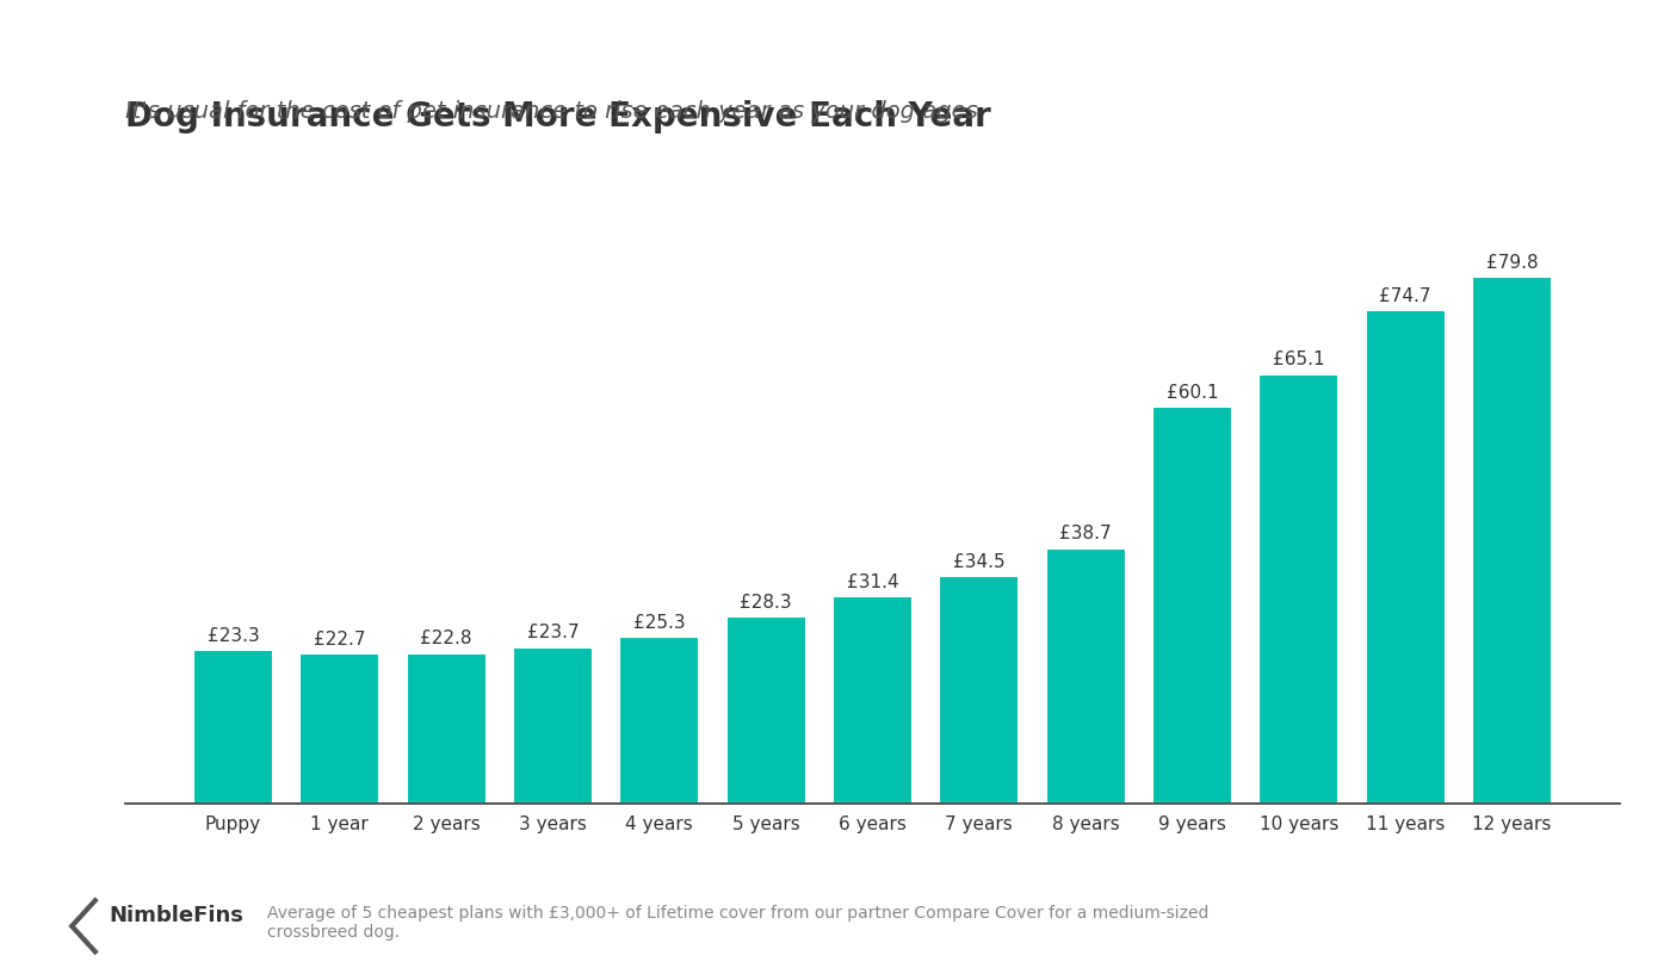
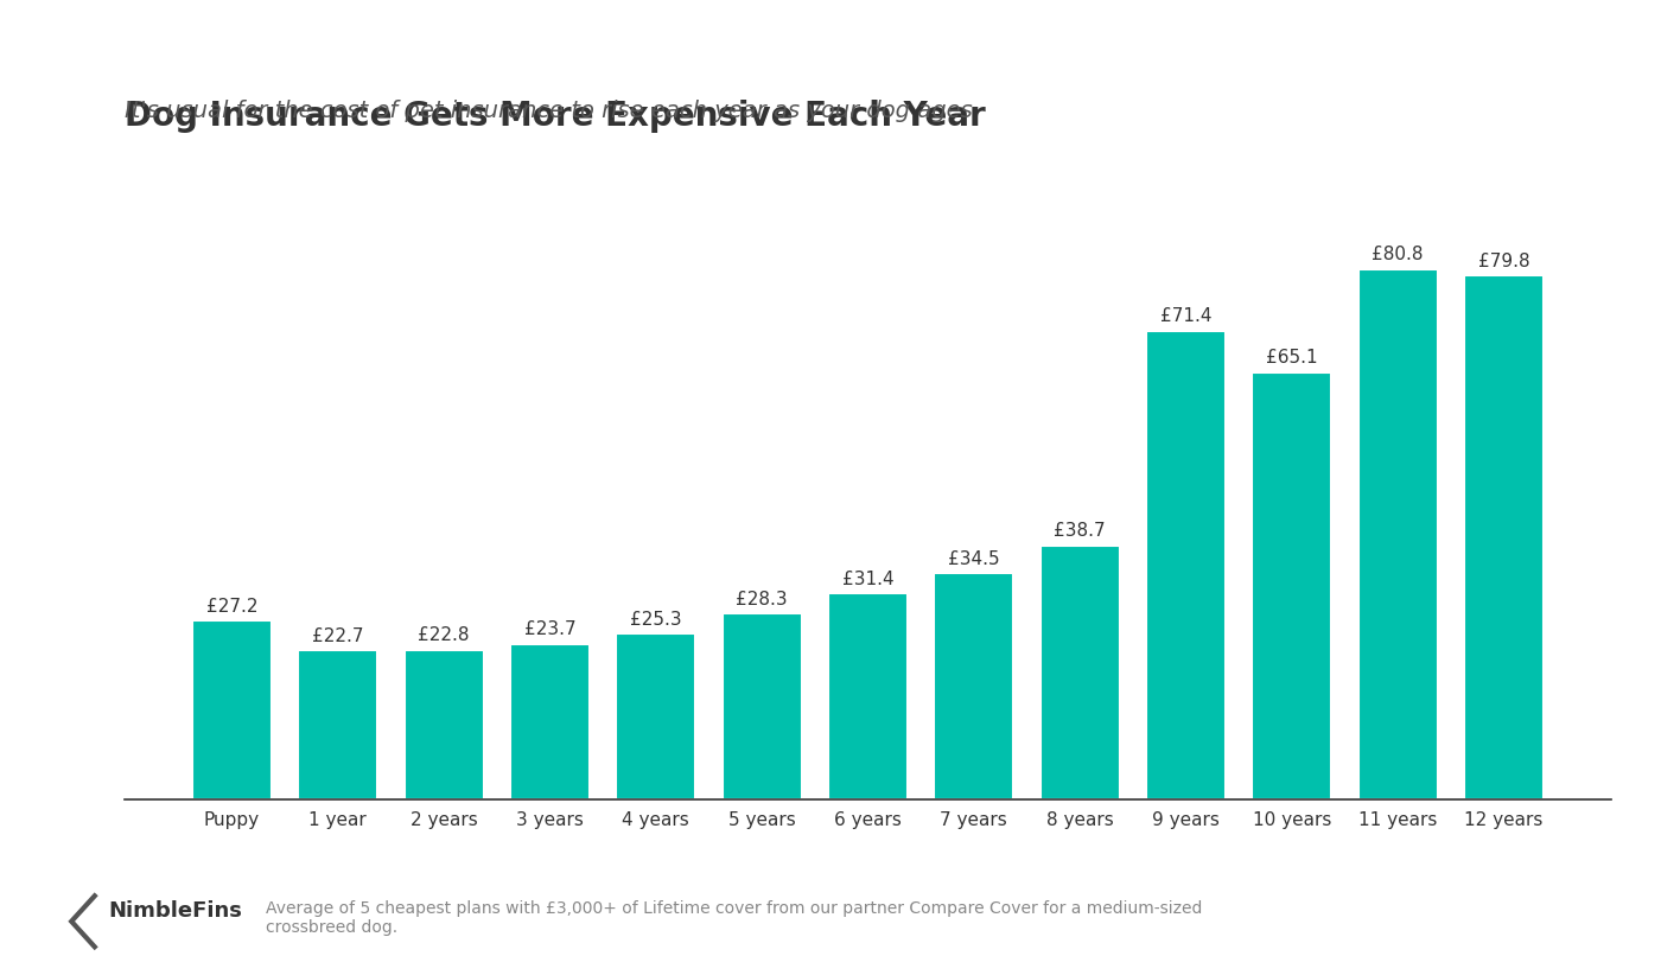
Puppy: £23.3 -> £27.2
9 years: £60.1 -> £71.4
11 years: £74.7 -> £80.8
